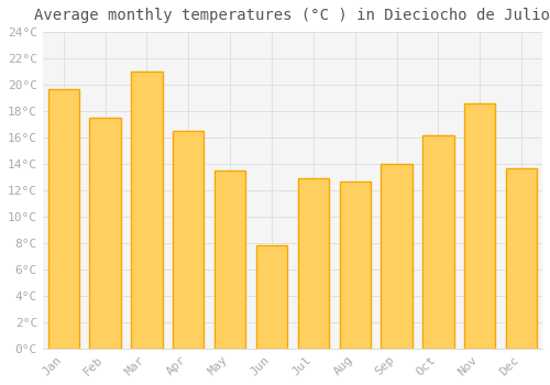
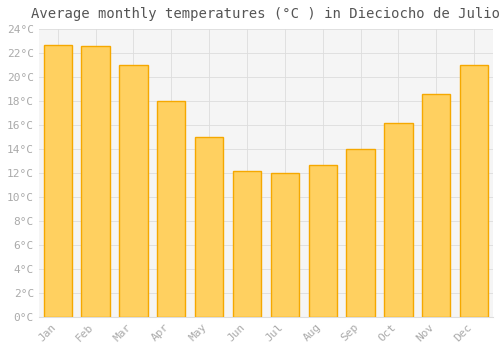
Jan: 19.7°C -> 22.7°C
Feb: 17.5°C -> 22.6°C
Apr: 16.5°C -> 18.0°C
May: 13.5°C -> 15.0°C
Jun: 7.8°C -> 12.2°C
Jul: 12.9°C -> 12.0°C
Dec: 13.7°C -> 21.0°C
